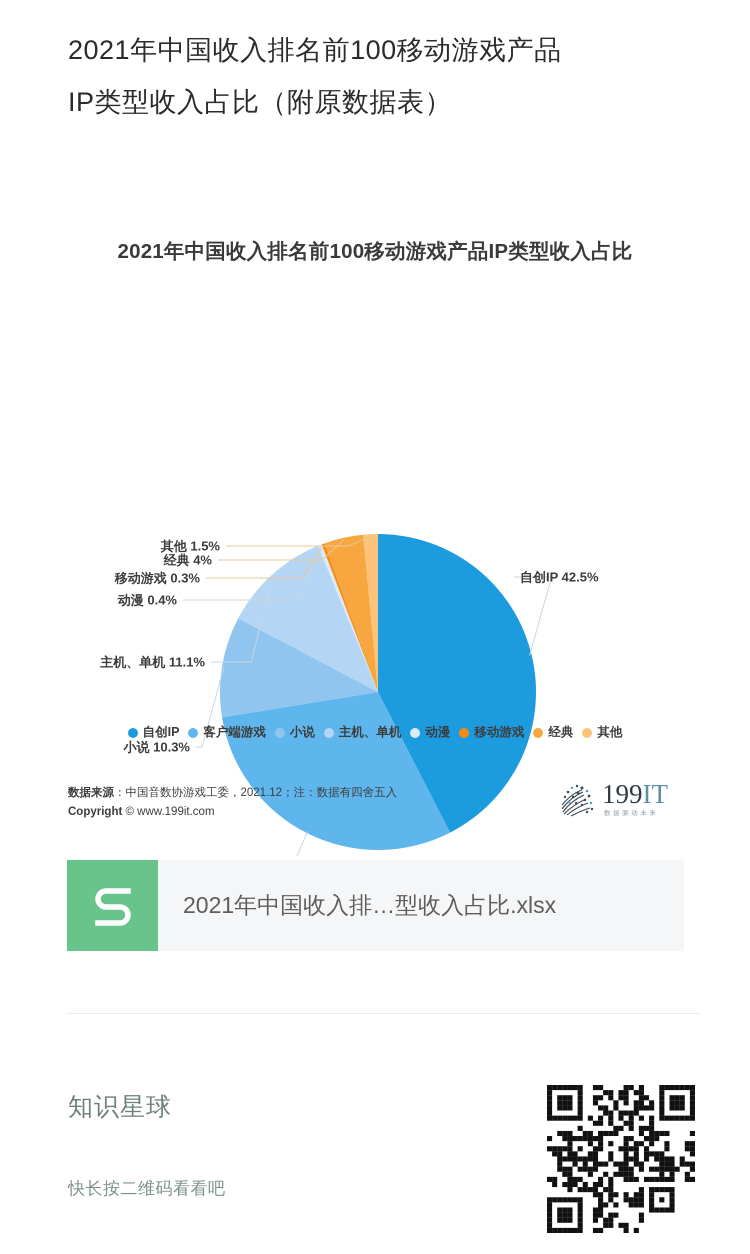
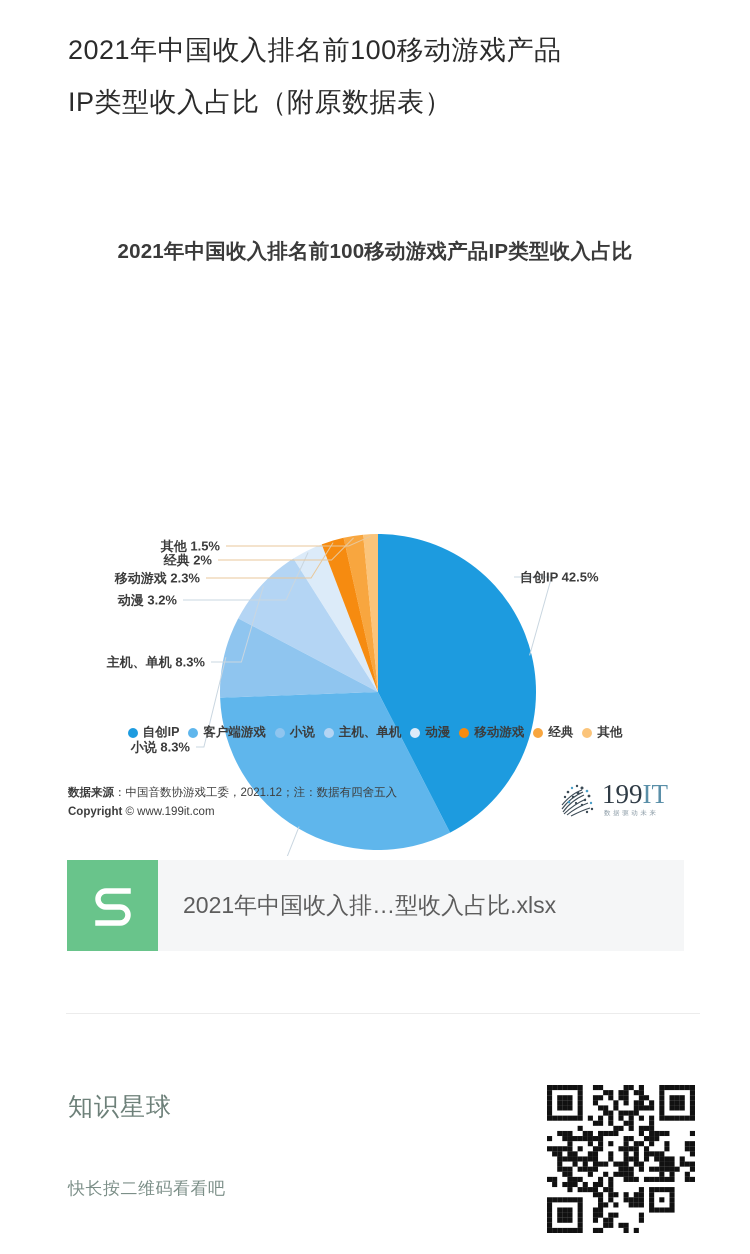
客户端游戏: 30% -> 32%
小说: 10.3% -> 8.3%
主机、单机: 11.1% -> 8.3%
动漫: 0.4% -> 3.2%
移动游戏: 0.3% -> 2.3%
经典: 4% -> 2%
